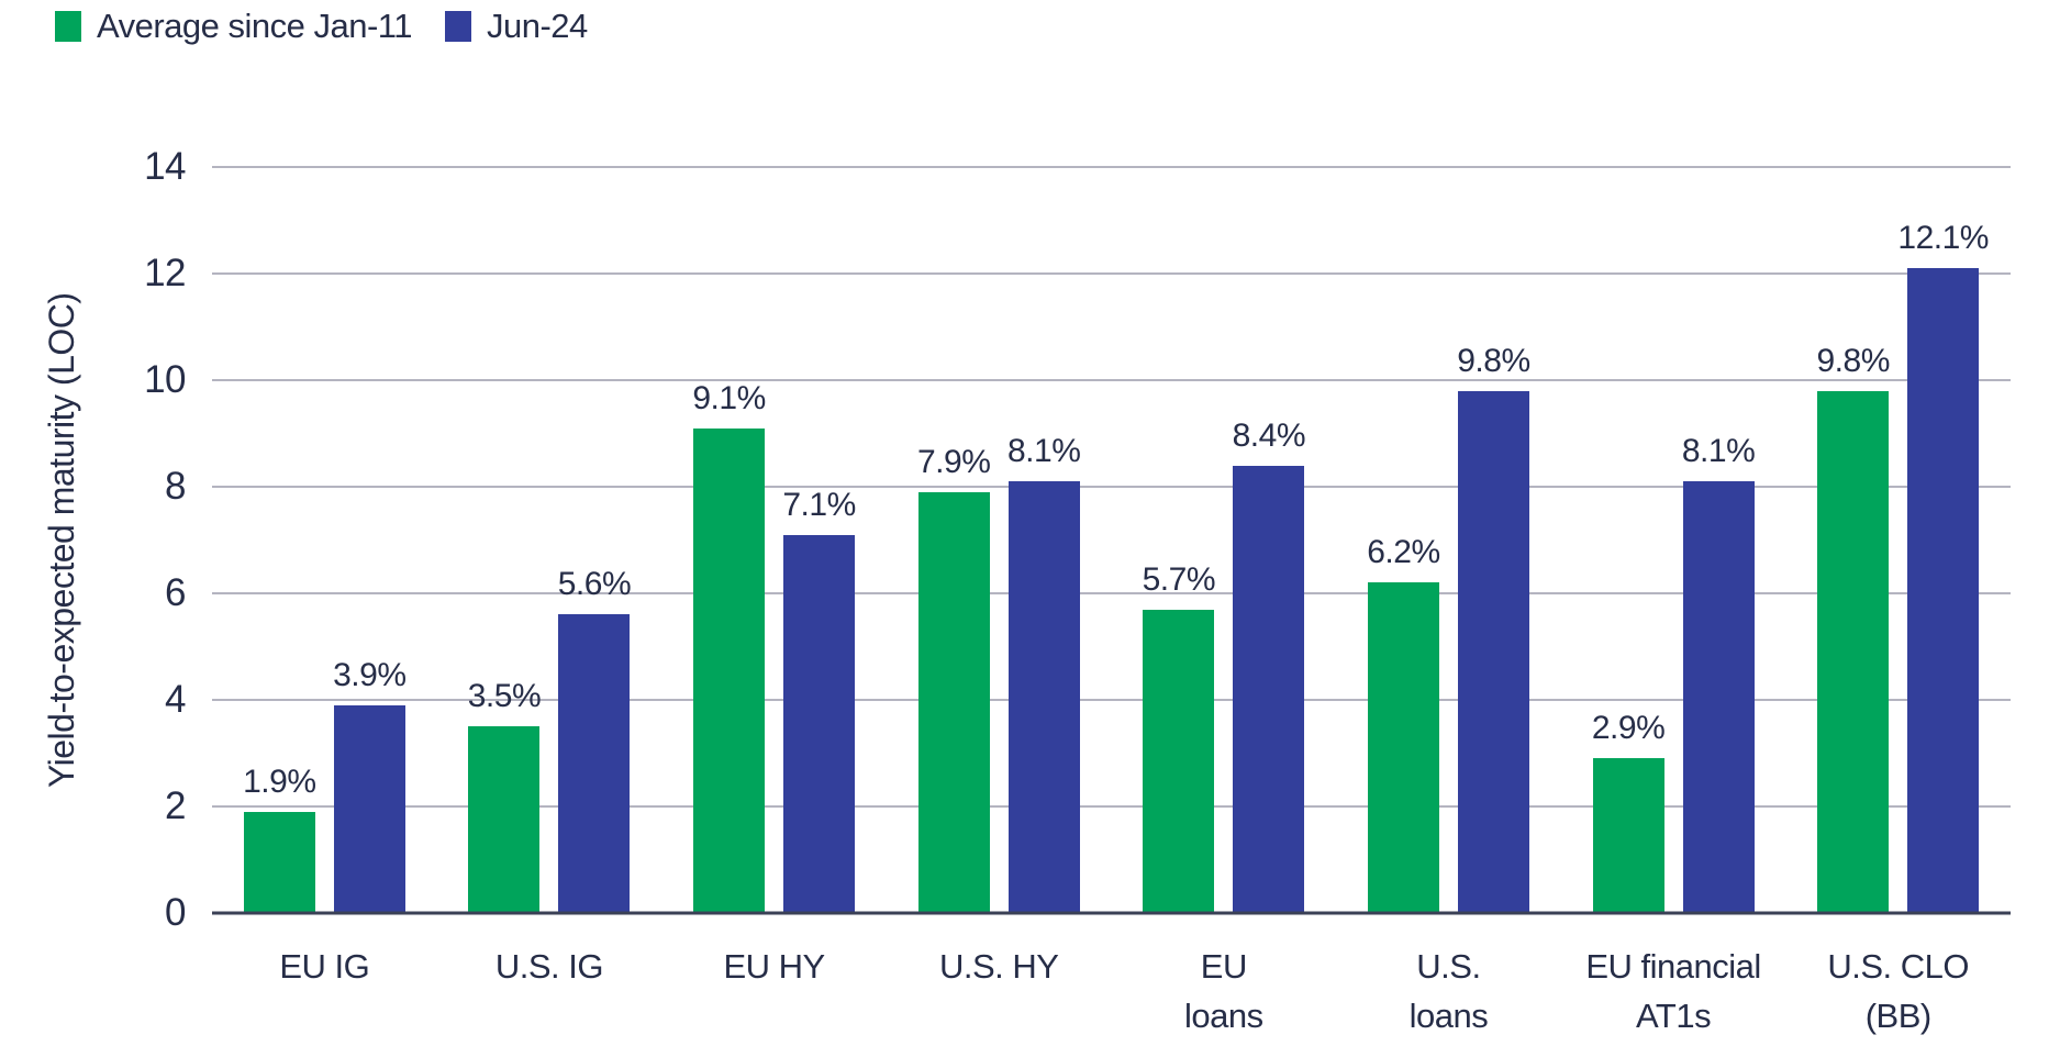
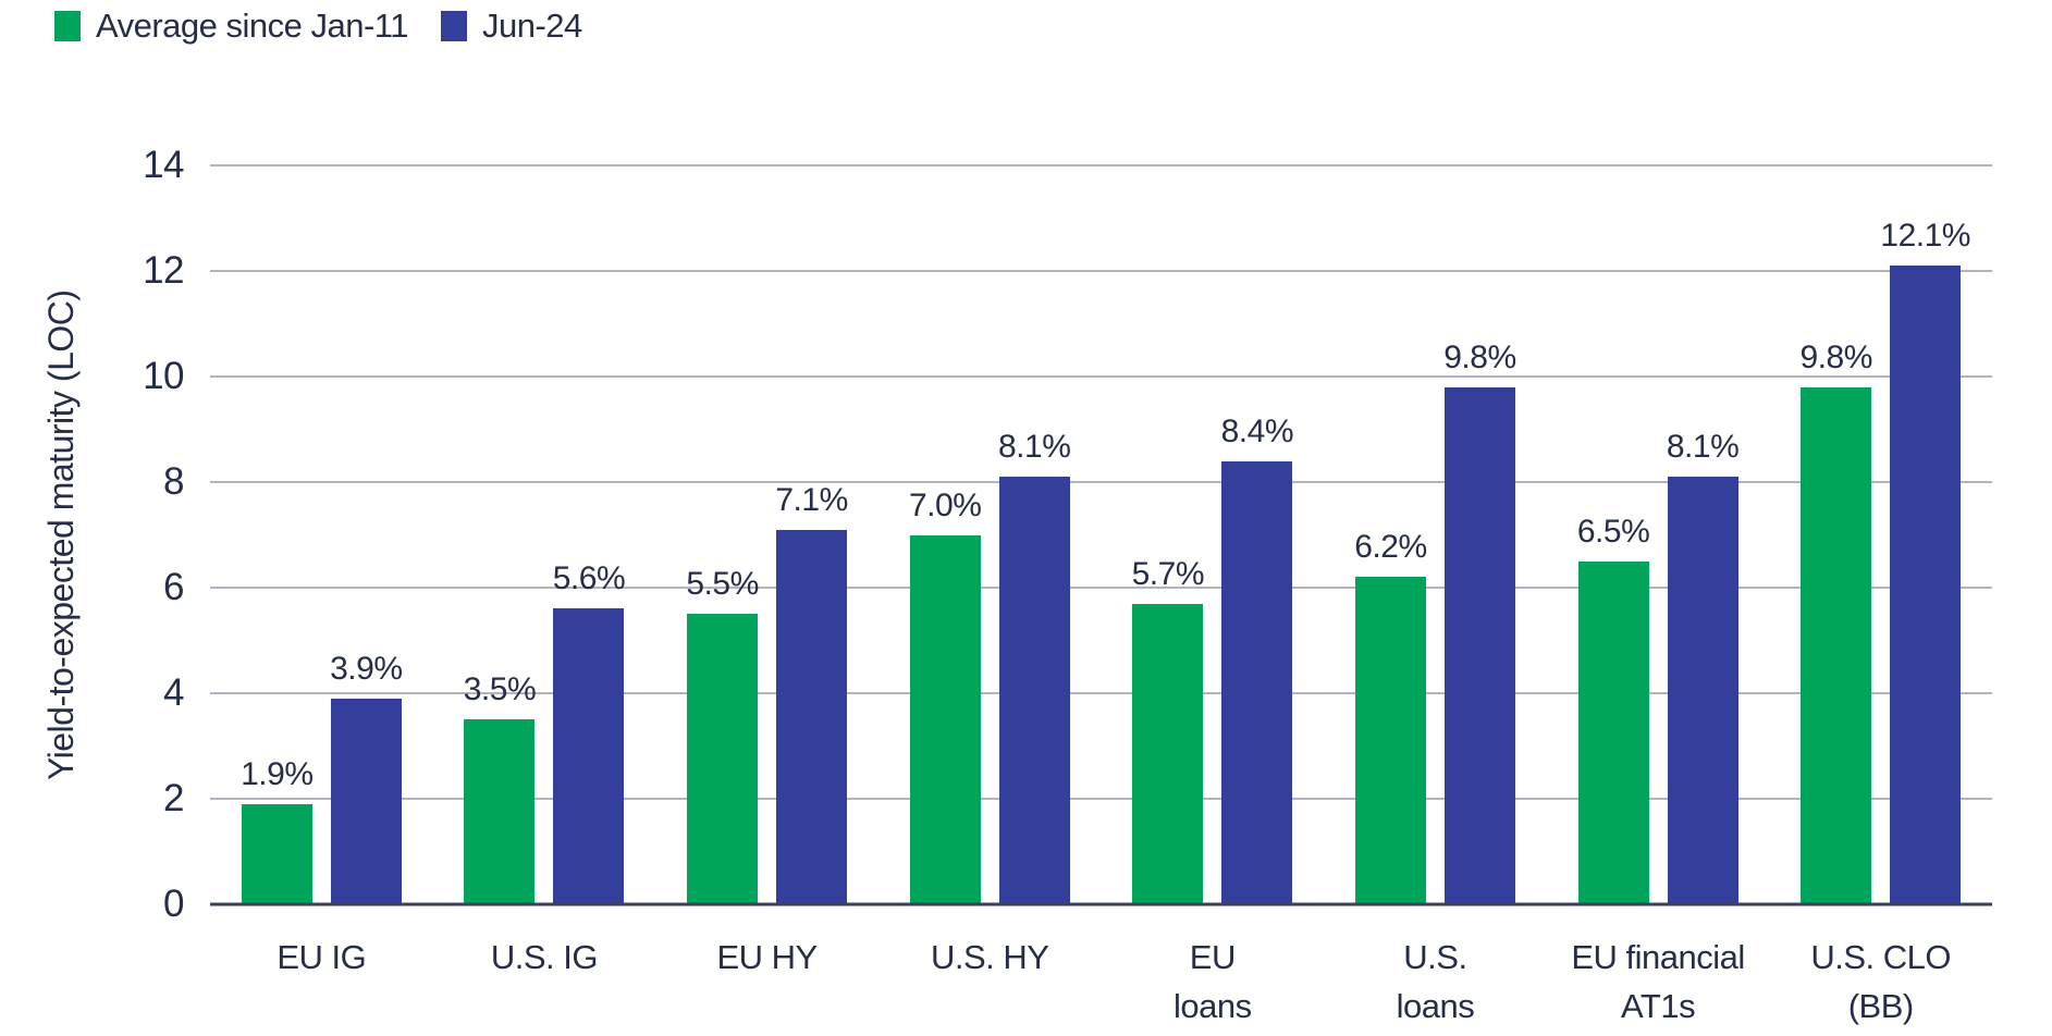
Average since Jan-11/EU HY: 9.1% -> 5.5%
Average since Jan-11/U.S. HY: 7.9% -> 7.0%
Average since Jan-11/EU financial AT1s: 2.9% -> 6.5%
